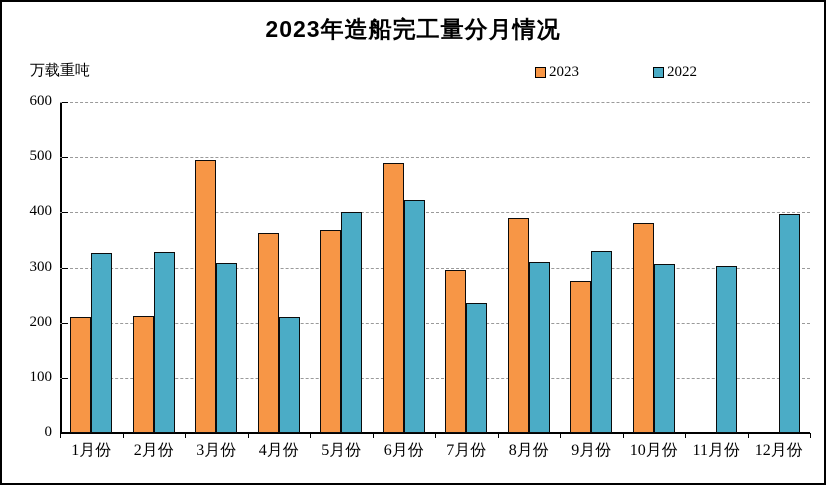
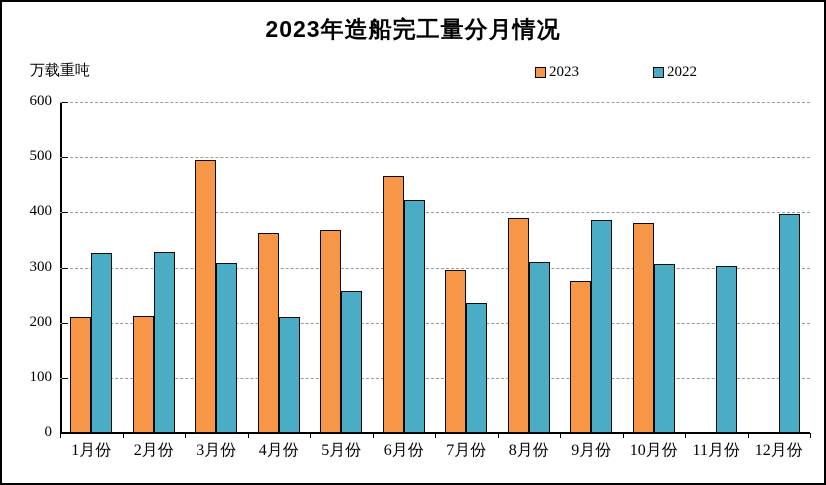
2022/5月份: 400 -> 260
2023/6月份: 490 -> 470
2022/9月份: 330 -> 390
